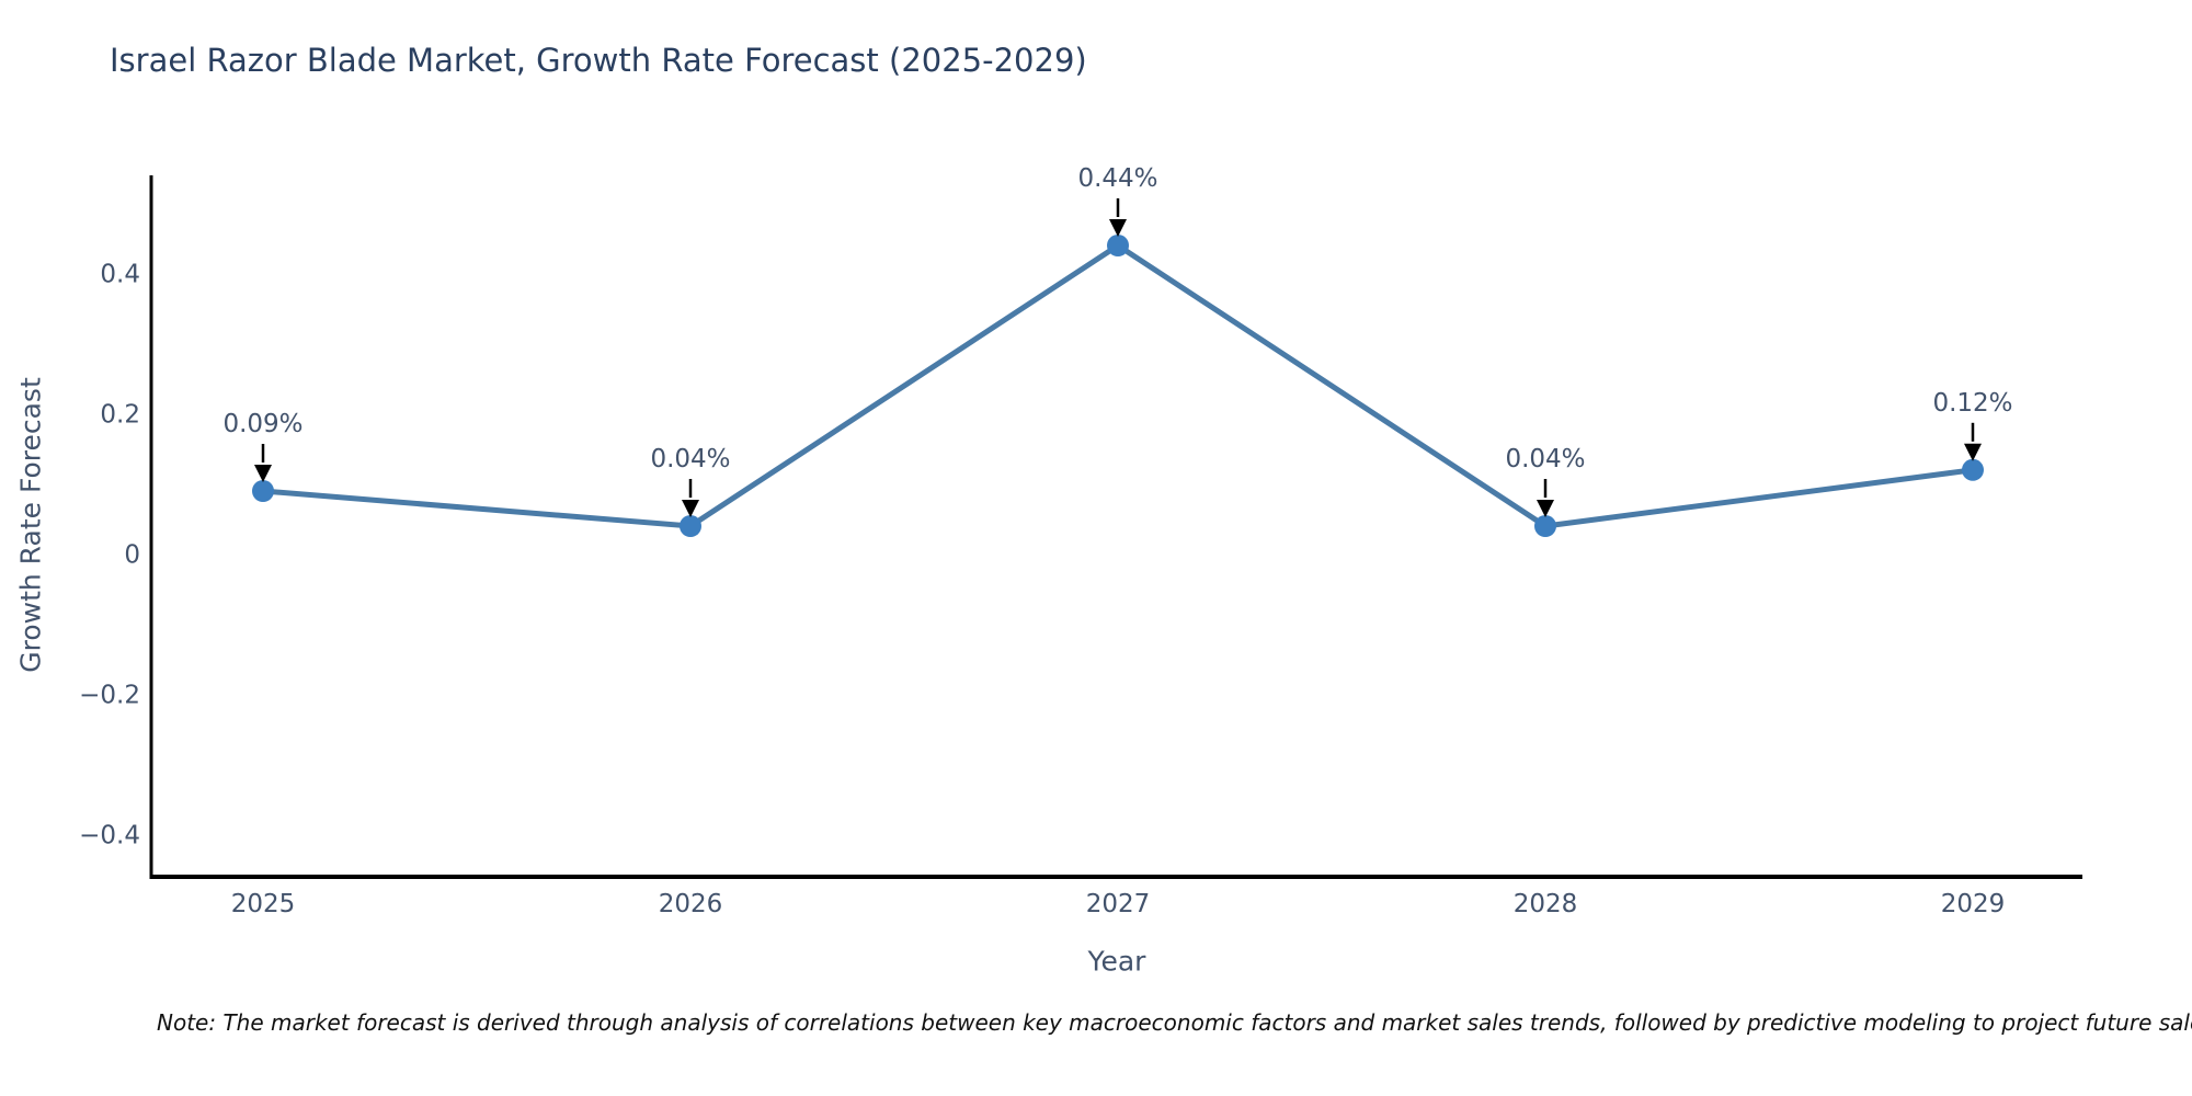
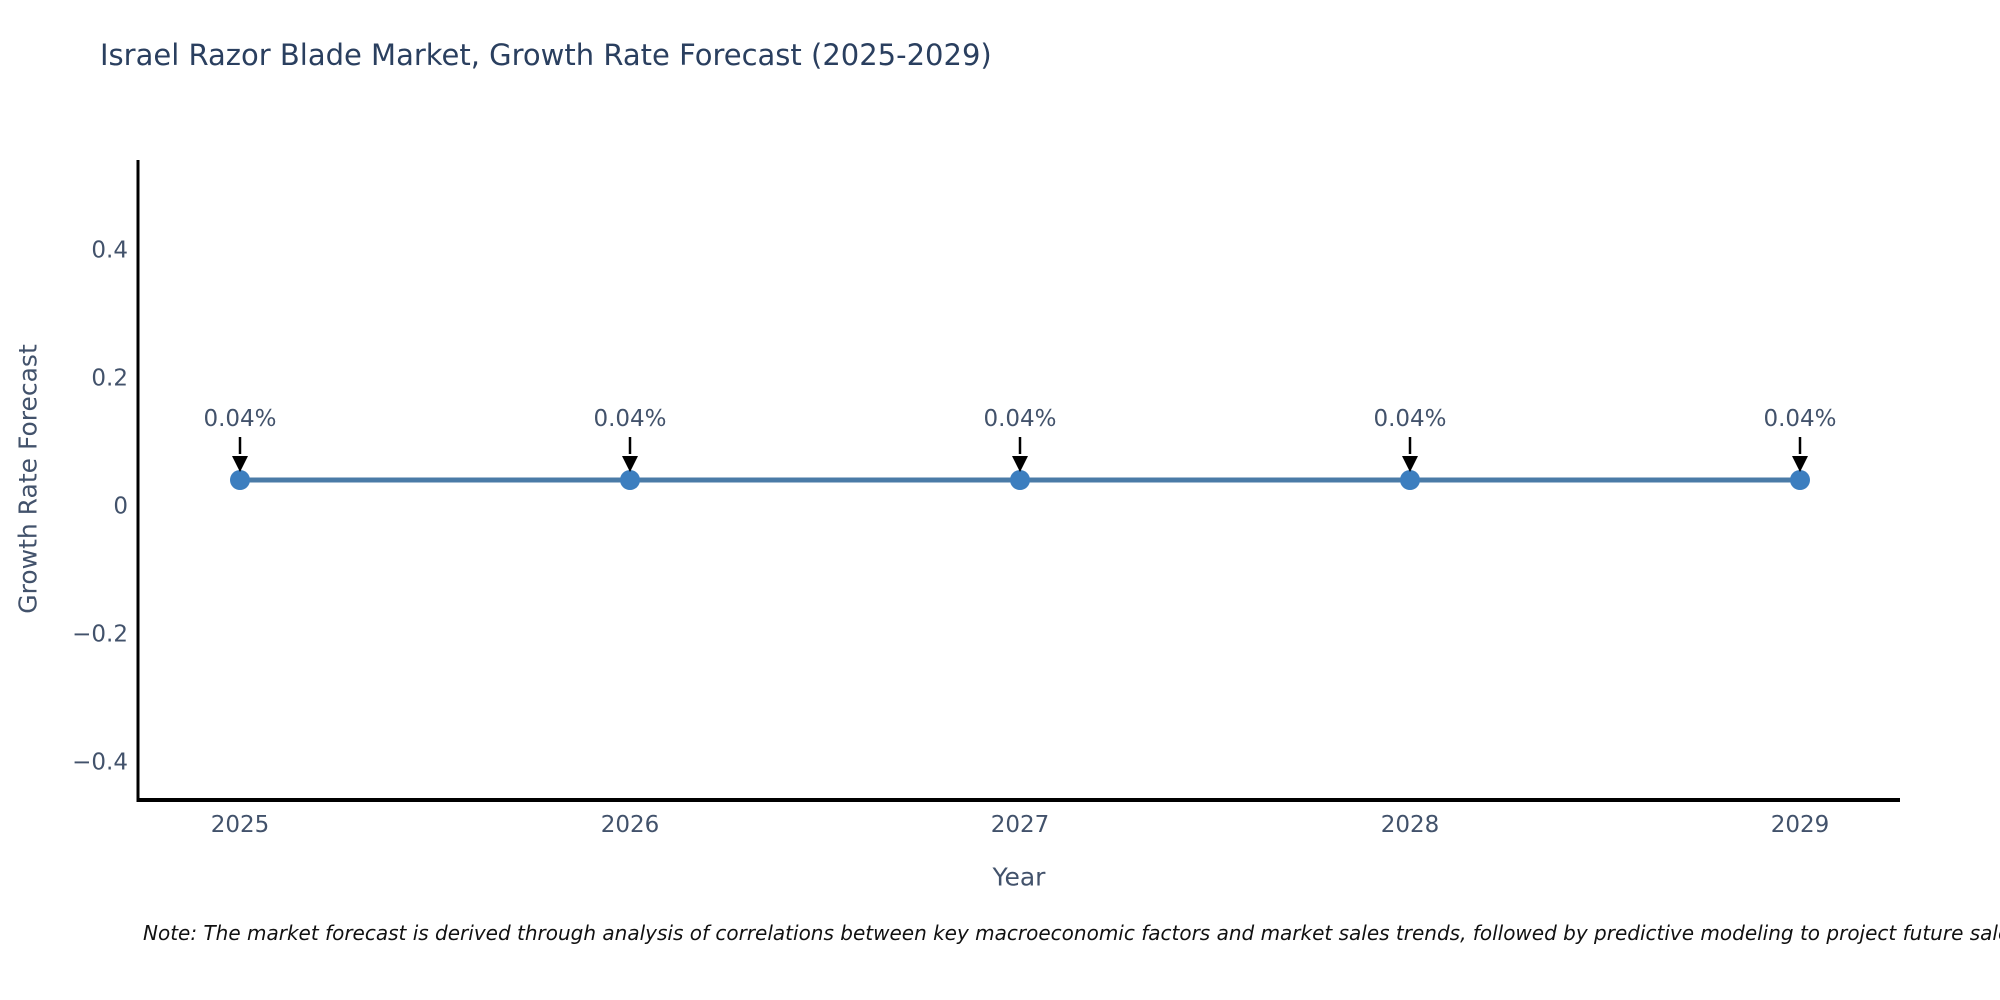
2025: 0.09% -> 0.04%
2027: 0.44% -> 0.04%
2029: 0.12% -> 0.04%
